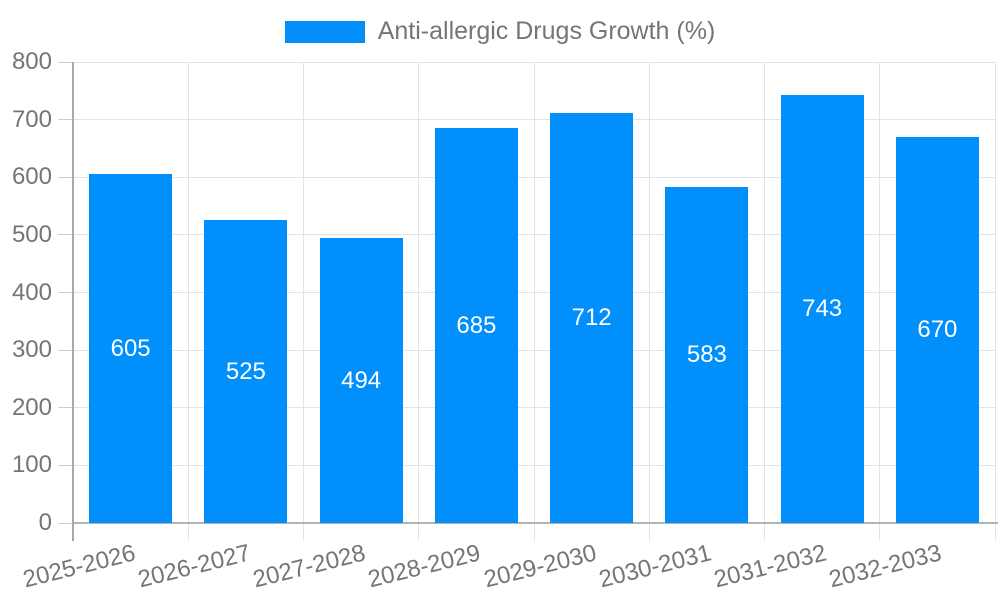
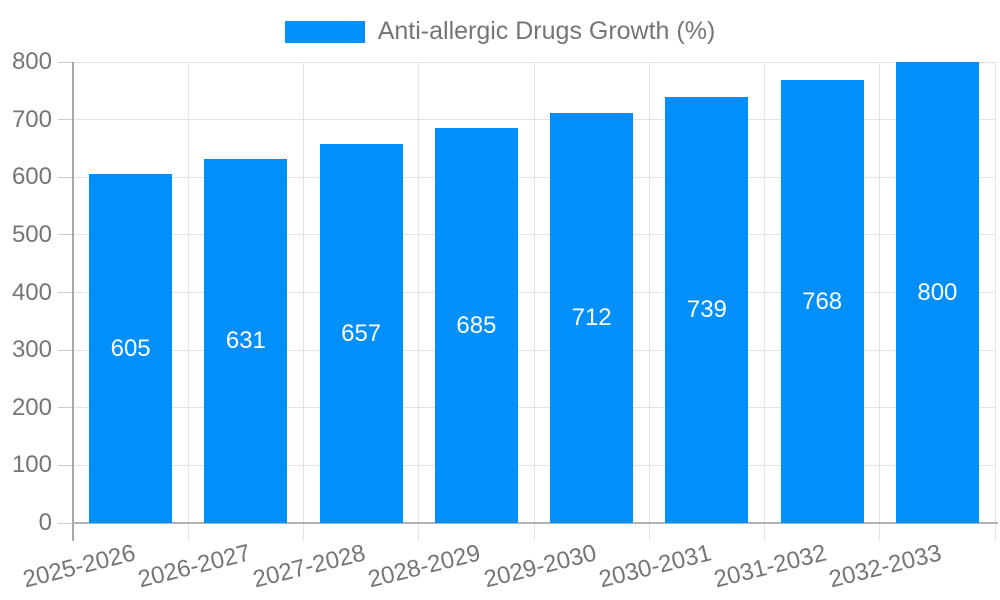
2026-2027: 525 -> 631
2027-2028: 494 -> 657
2030-2031: 583 -> 739
2031-2032: 743 -> 768
2032-2033: 670 -> 800
